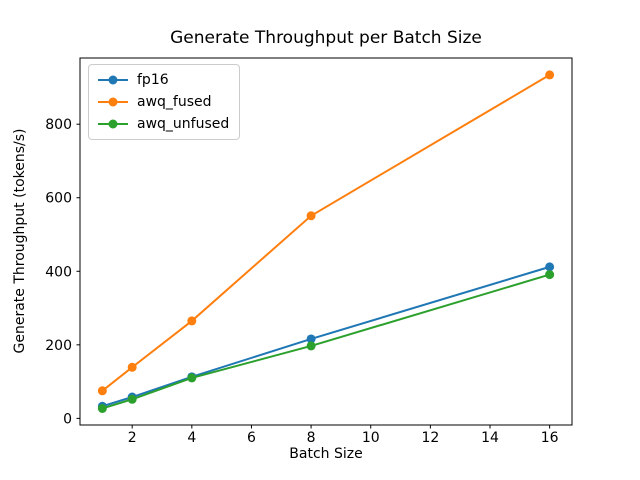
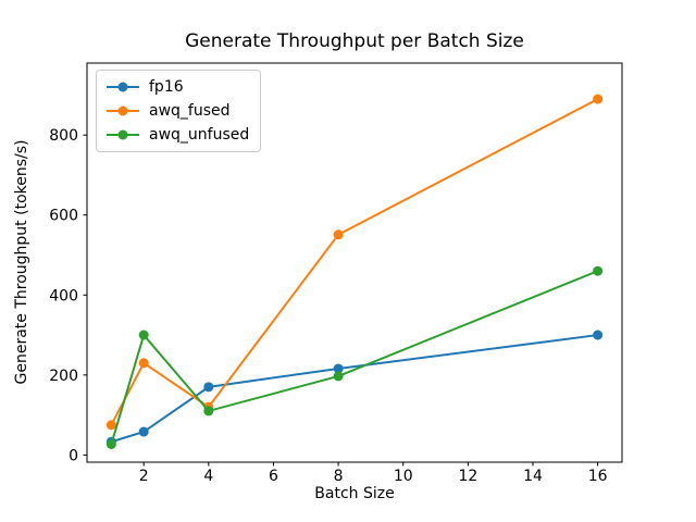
awq_fused/2: 140 -> 230
awq_unfused/2: 50 -> 300
fp16/4: 110 -> 170
awq_fused/4: 260 -> 120
fp16/16: 410 -> 300
awq_fused/16: 930 -> 890
awq_unfused/16: 390 -> 460
